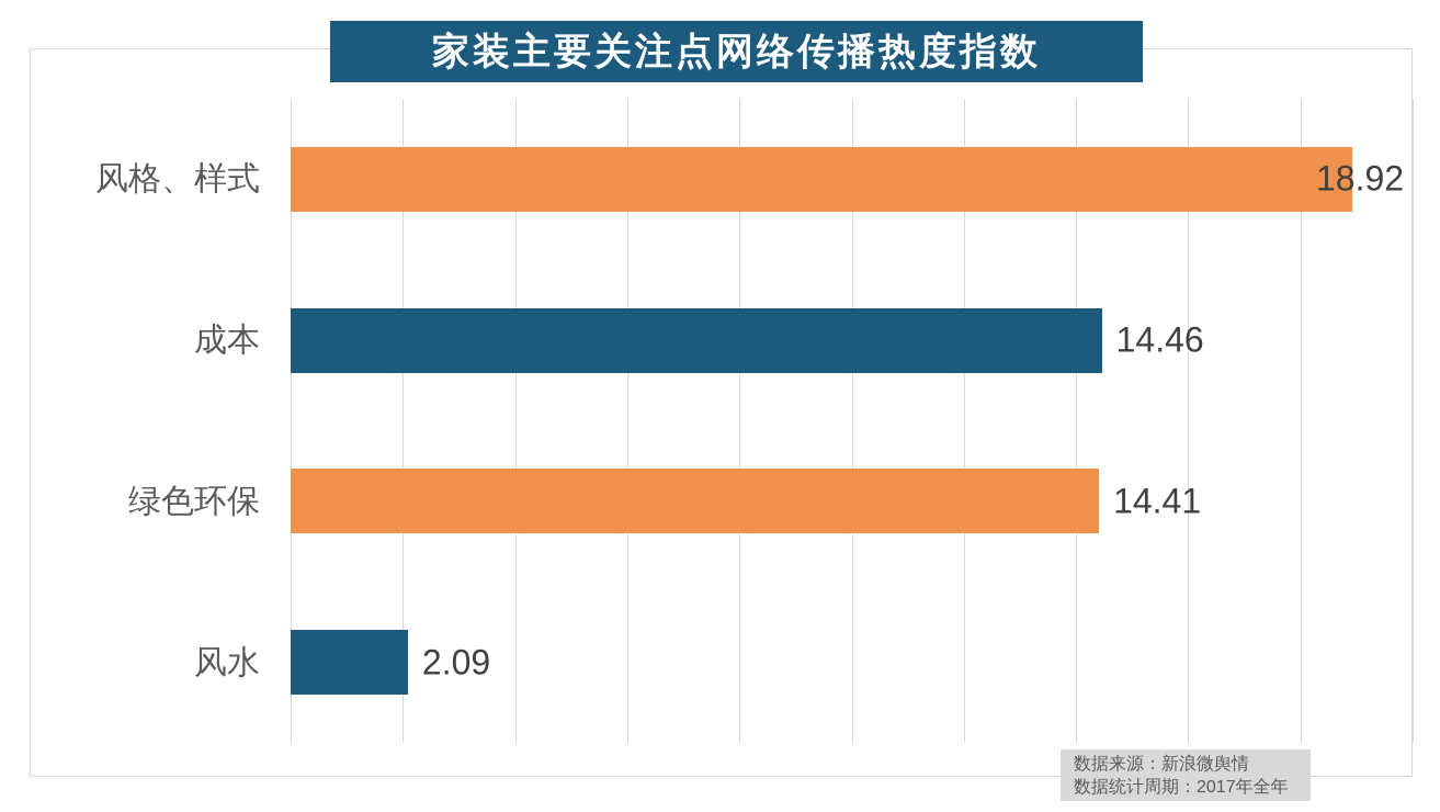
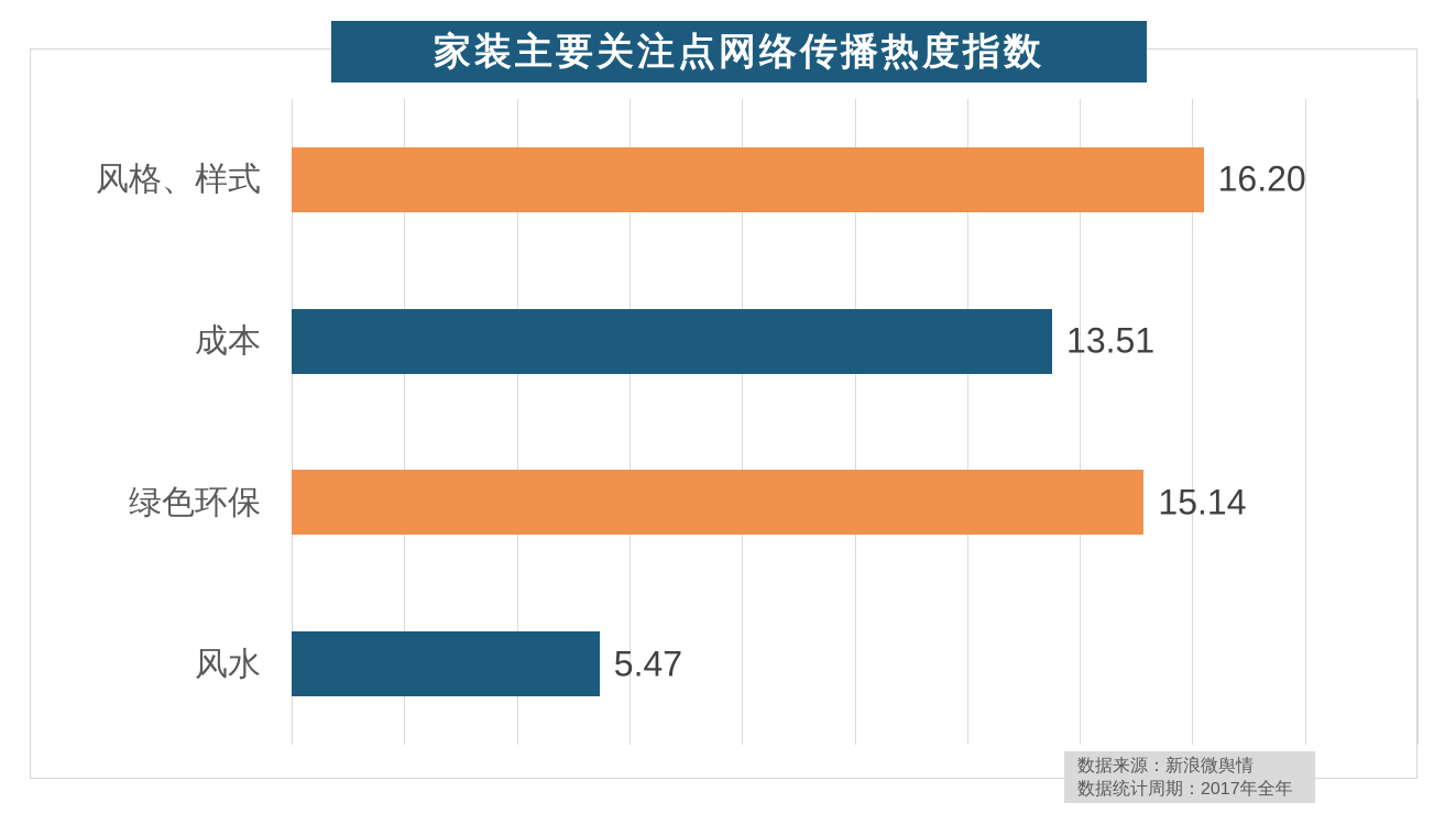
风格、样式: 18.92 -> 16.20
成本: 14.46 -> 13.51
绿色环保: 14.41 -> 15.14
风水: 2.09 -> 5.47
